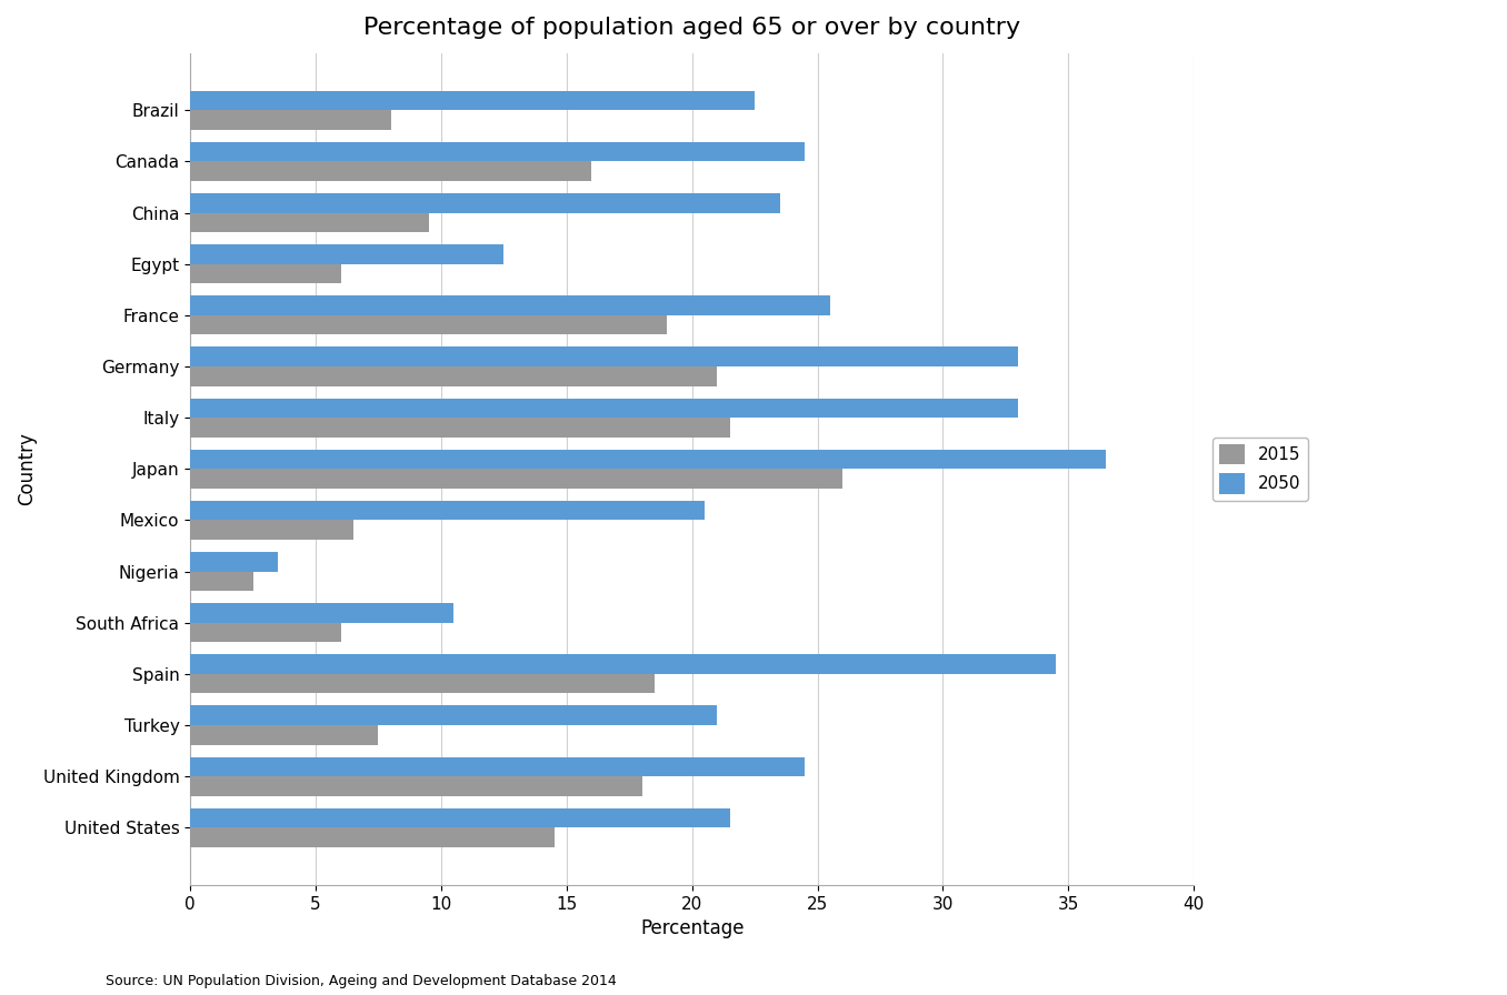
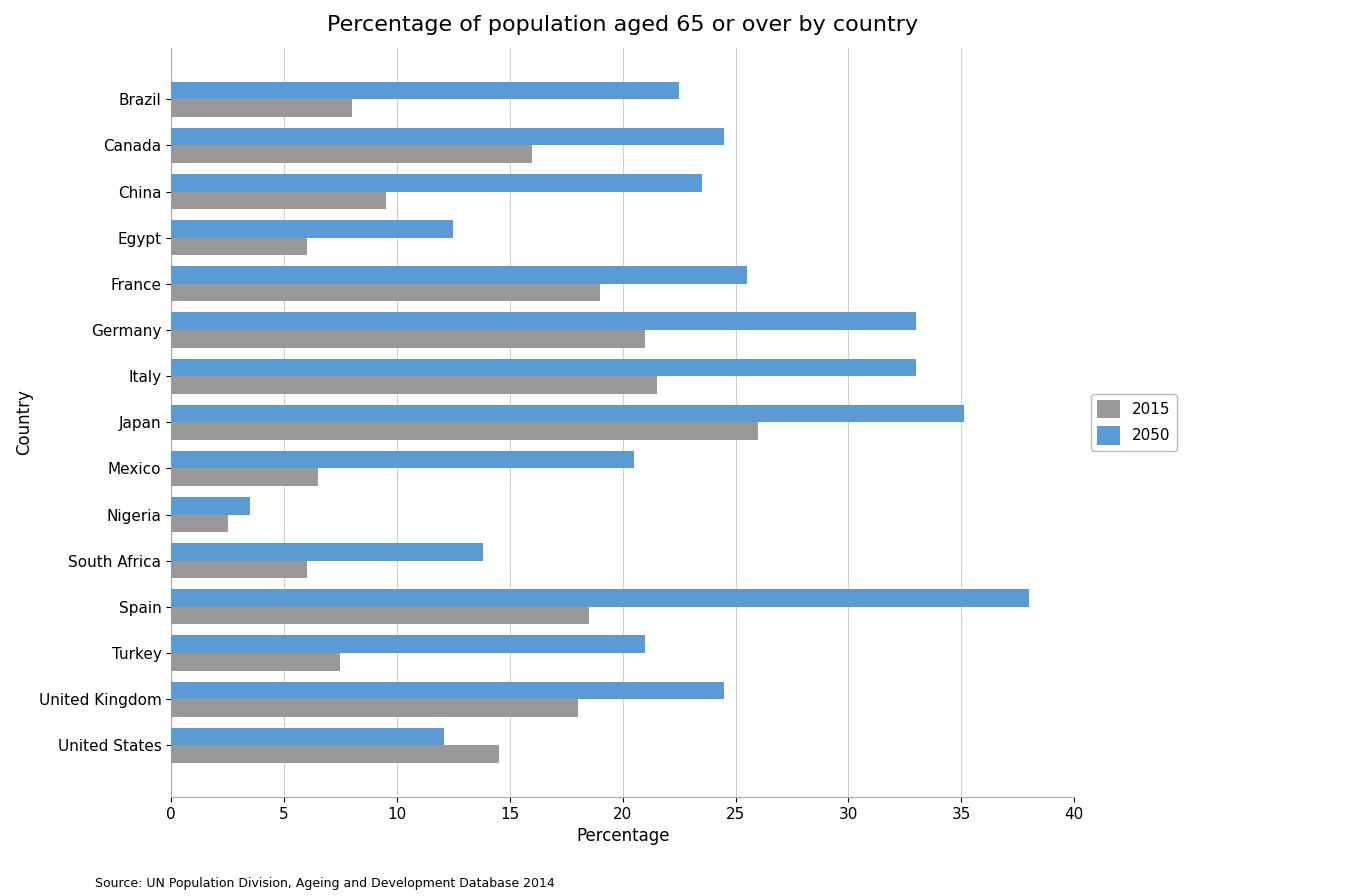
2050/Japan: 36.5 -> 35.1
2050/South Africa: 10.5 -> 13.8
2050/Spain: 34.5 -> 38.0
2050/United States: 21.5 -> 12.1
